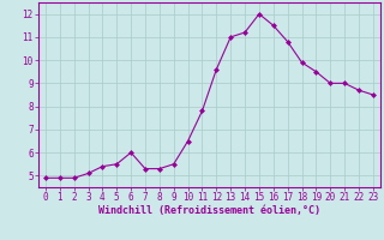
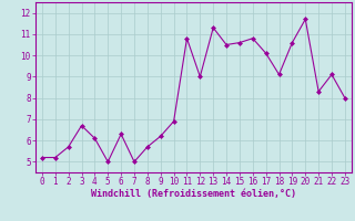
0: 4.9 -> 5.2
1: 4.9 -> 5.2
2: 4.9 -> 5.7
3: 5.1 -> 6.7
4: 5.4 -> 6.1
5: 5.5 -> 5.0
6: 6.0 -> 6.3
7: 5.3 -> 5.0
8: 5.3 -> 5.7
9: 5.5 -> 6.2
10: 6.5 -> 6.9
11: 7.8 -> 10.8
12: 9.6 -> 9.0
13: 11.0 -> 11.3
14: 11.2 -> 10.5
15: 12.0 -> 10.6
16: 11.5 -> 10.8
17: 10.8 -> 10.1
18: 9.9 -> 9.1
19: 9.5 -> 10.6
20: 9.0 -> 11.7
21: 9.0 -> 8.3
22: 8.7 -> 9.1
23: 8.5 -> 8.0
